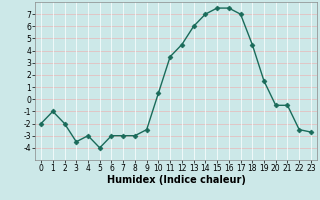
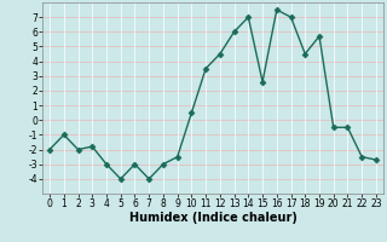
3: -3.5 -> -1.8
7: -3.0 -> -4.0
15: 7.5 -> 2.6
19: 1.5 -> 5.7
